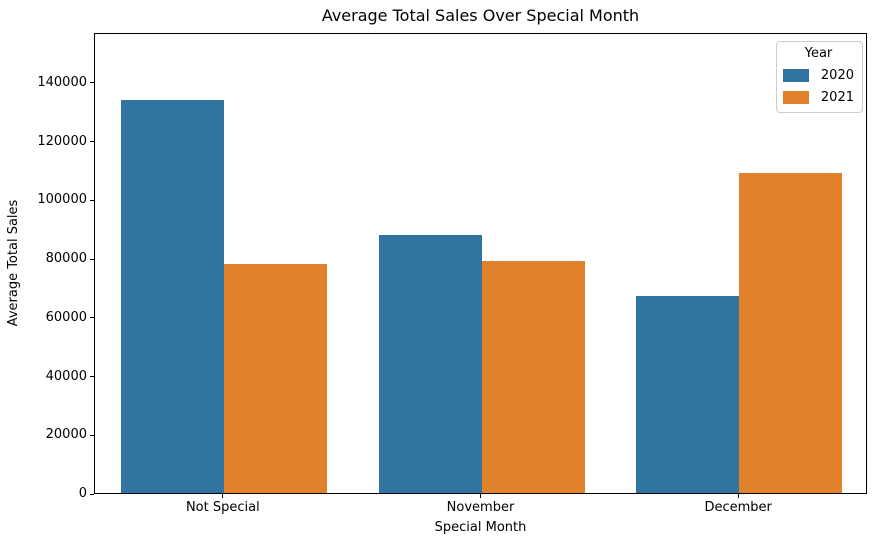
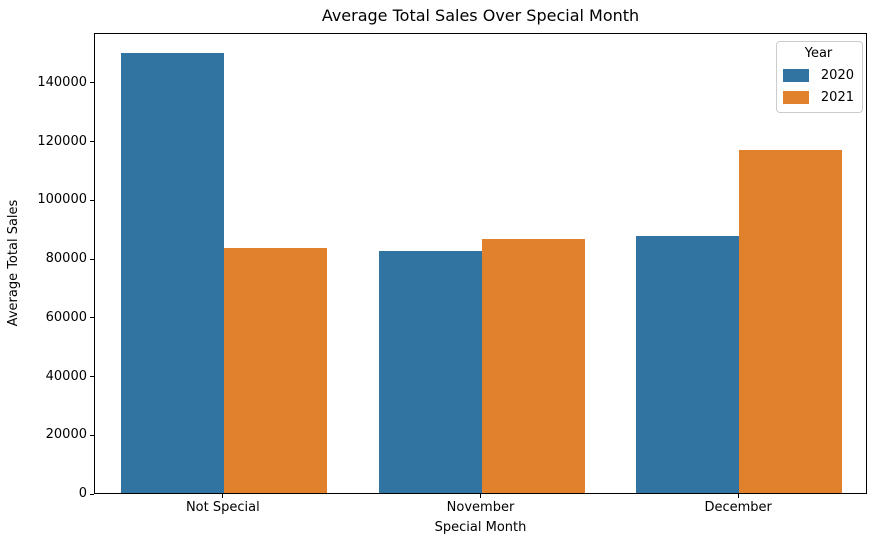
2020/Not Special: 134000 -> 150000
2021/Not Special: 78000 -> 84000
2020/November: 88000 -> 82000
2021/November: 79000 -> 86000
2020/December: 67000 -> 88000
2021/December: 109000 -> 117000
